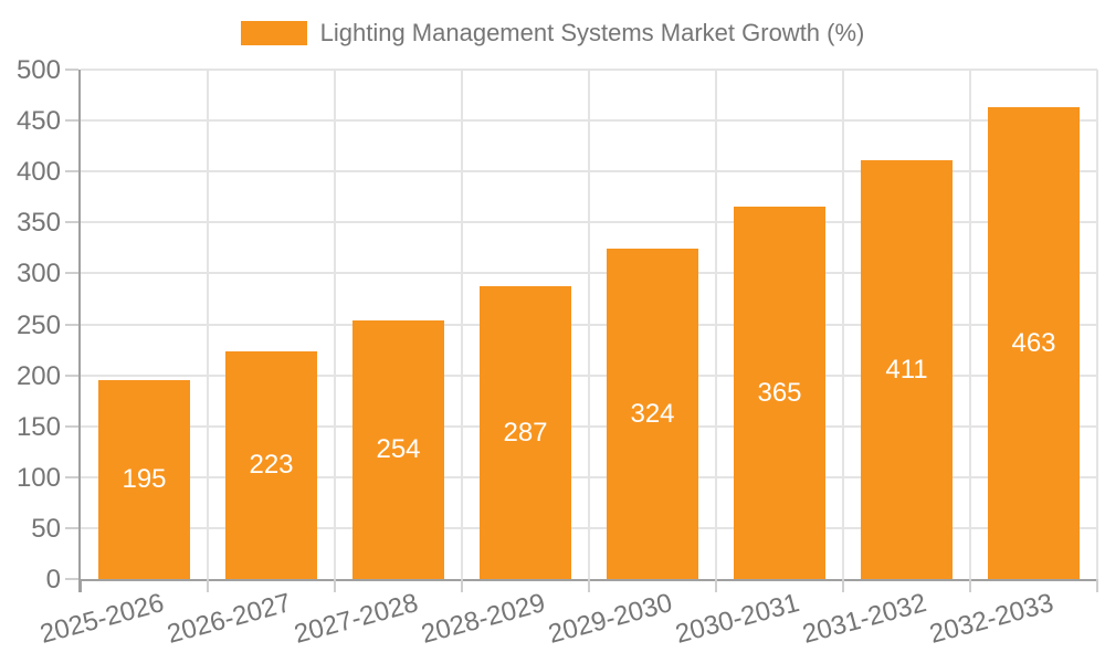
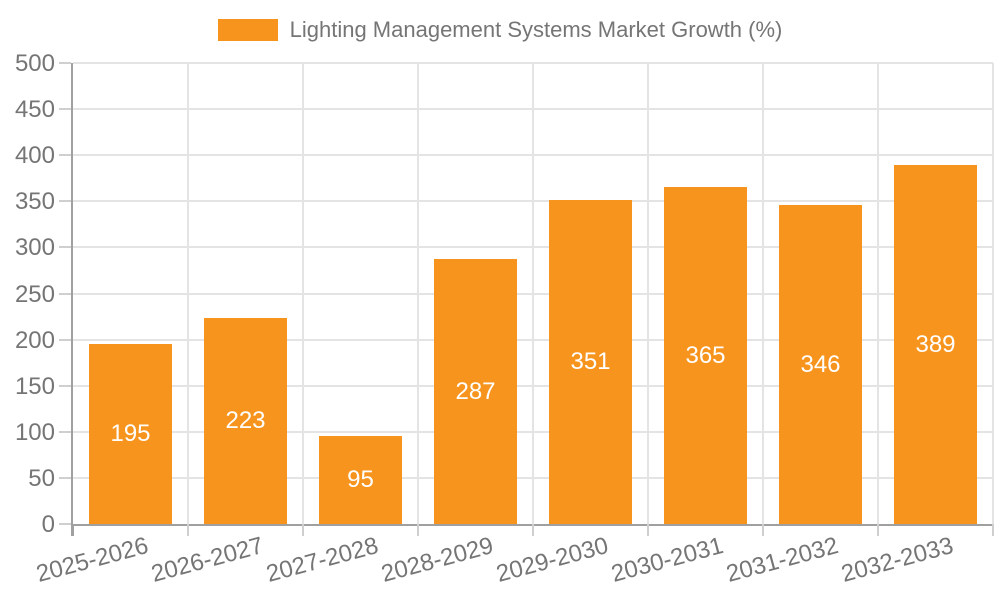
2027-2028: 254 -> 95
2029-2030: 324 -> 351
2031-2032: 411 -> 346
2032-2033: 463 -> 389
